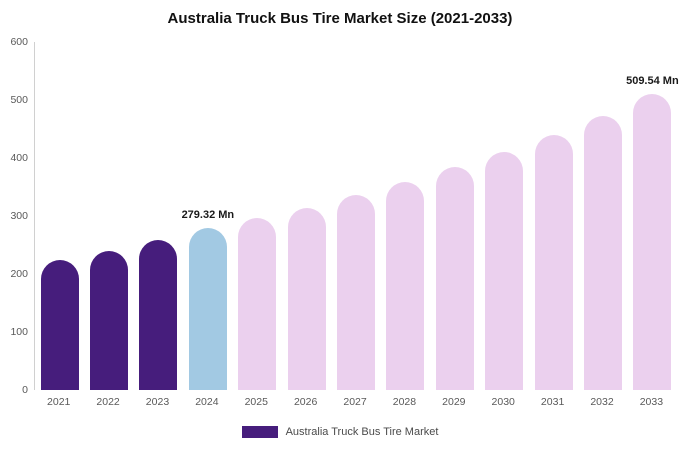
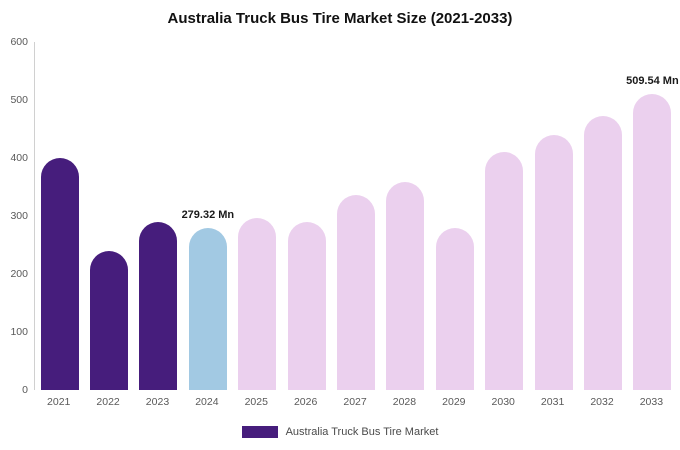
2021: 220 -> 400
2023: 260 -> 290
2026: 310 -> 290
2029: 380 -> 280
